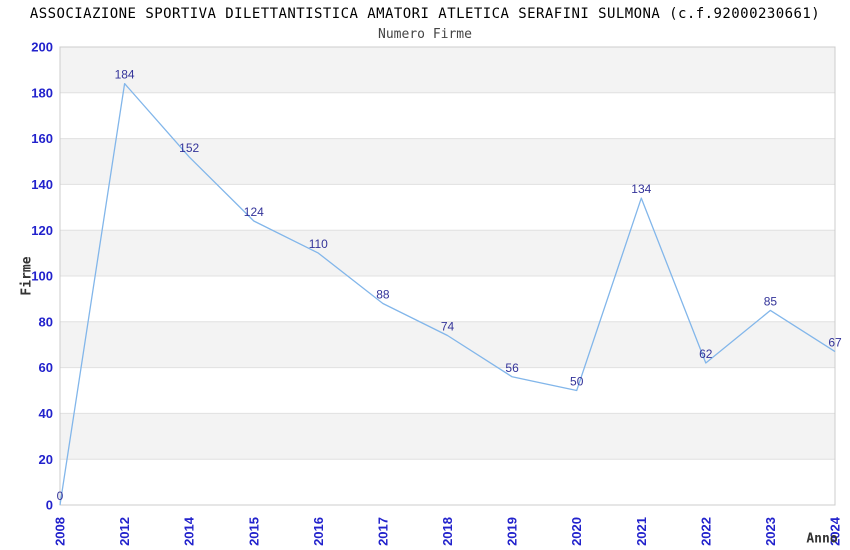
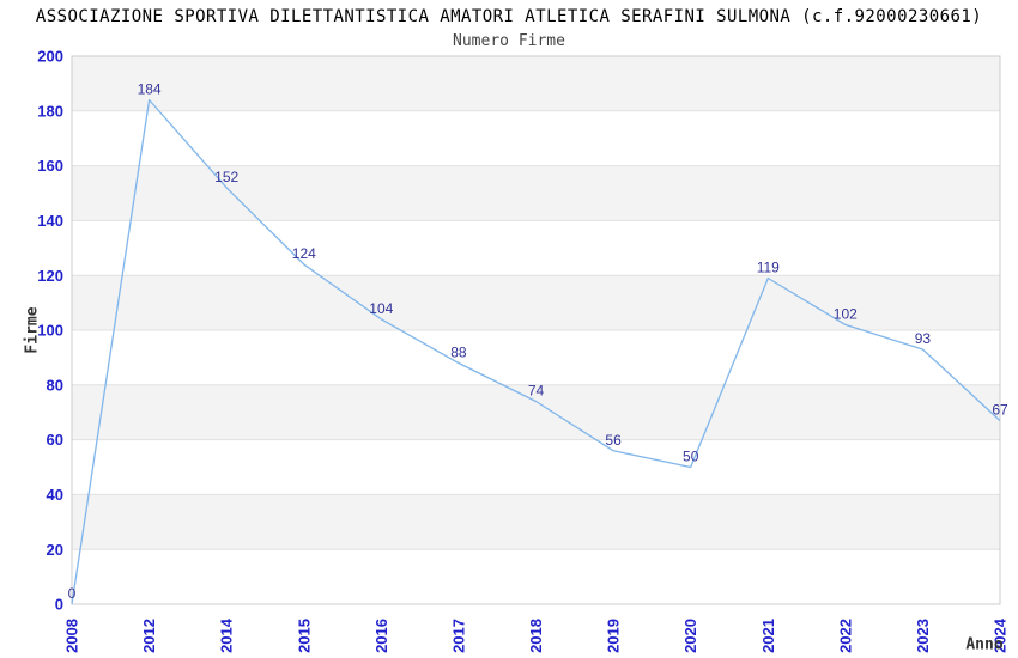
2016: 110 -> 104
2021: 134 -> 119
2022: 62 -> 102
2023: 85 -> 93
